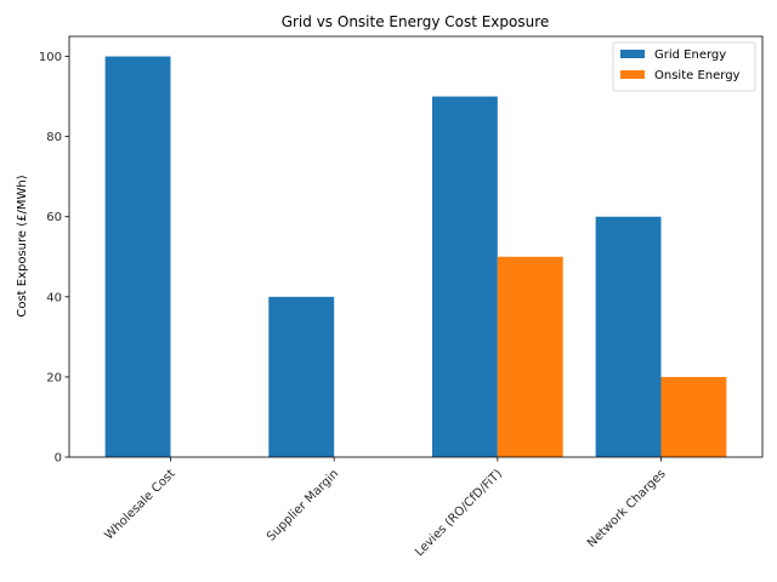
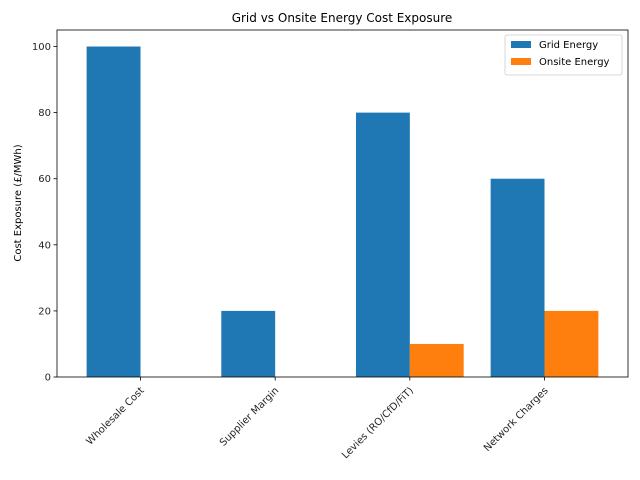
Grid Energy/Supplier Margin: 40 -> 20
Grid Energy/Levies (RO/CfD/FiT): 90 -> 80
Onsite Energy/Levies (RO/CfD/FiT): 50 -> 10
